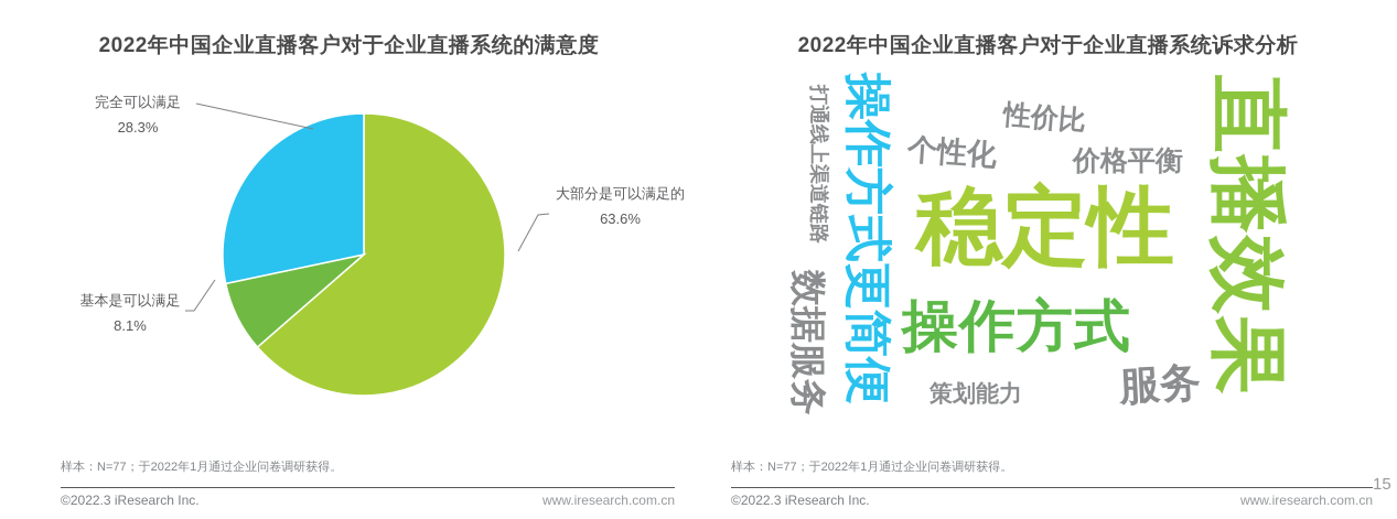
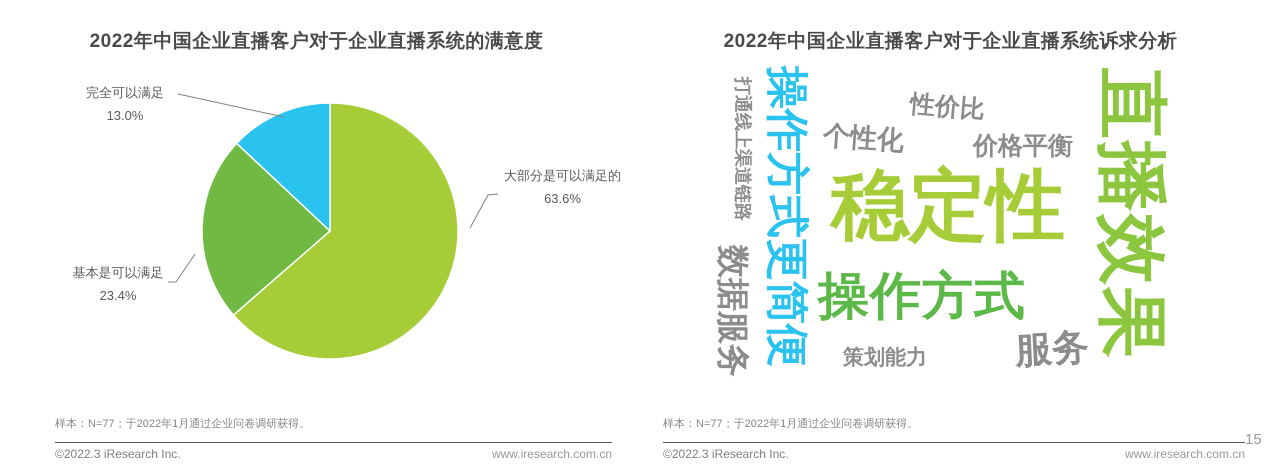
2022年中国企业直播客户对于企业直播系统的满意度/基本是可以满足: 8.1% -> 23.4%
2022年中国企业直播客户对于企业直播系统的满意度/完全可以满足: 28.3% -> 13.0%
